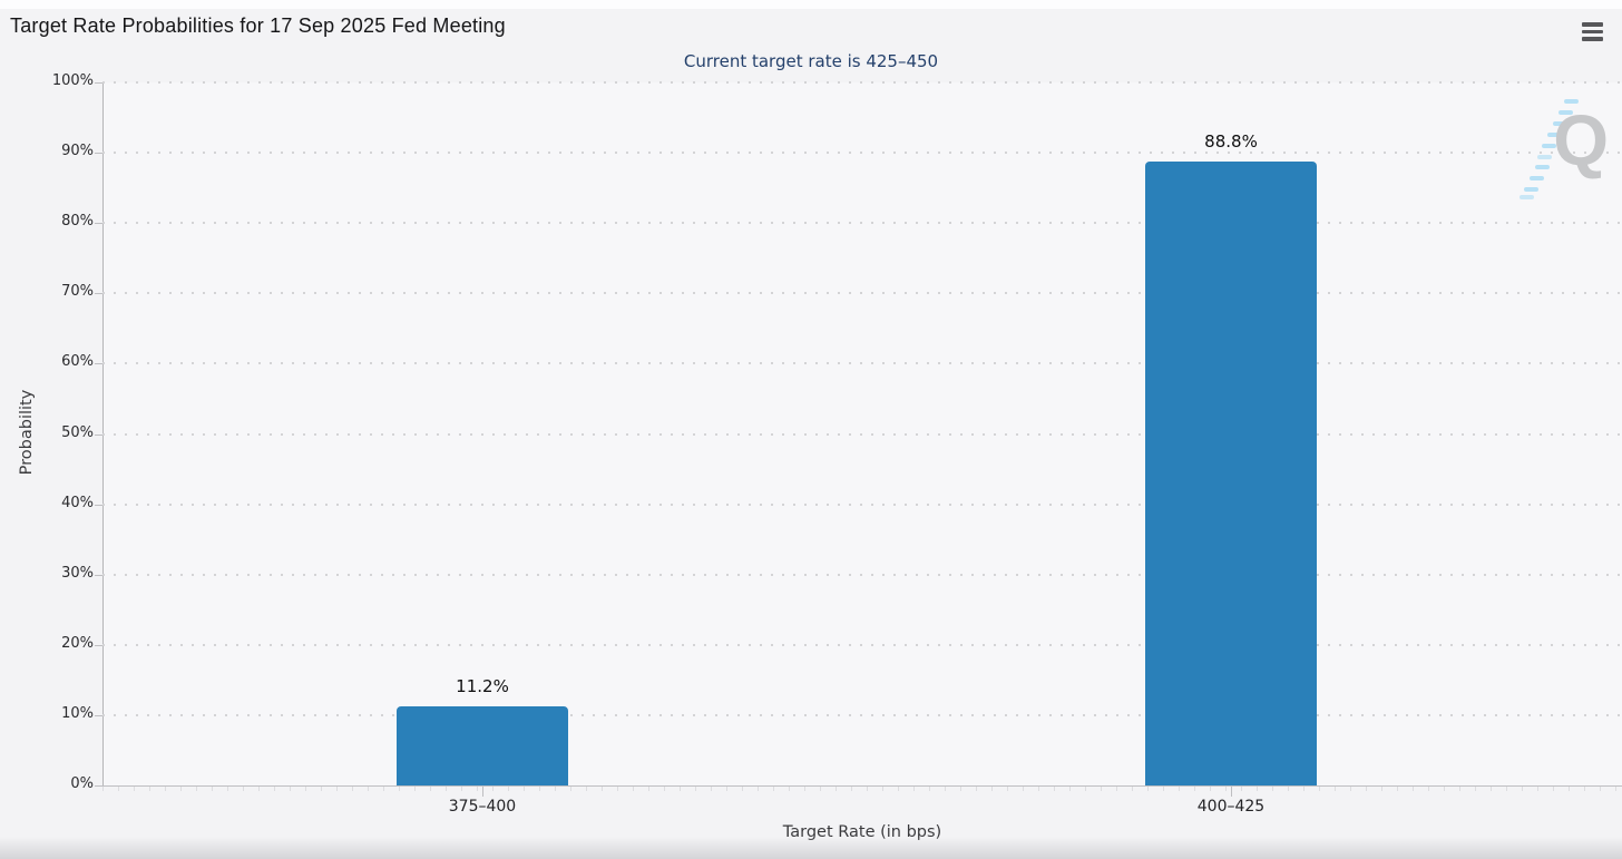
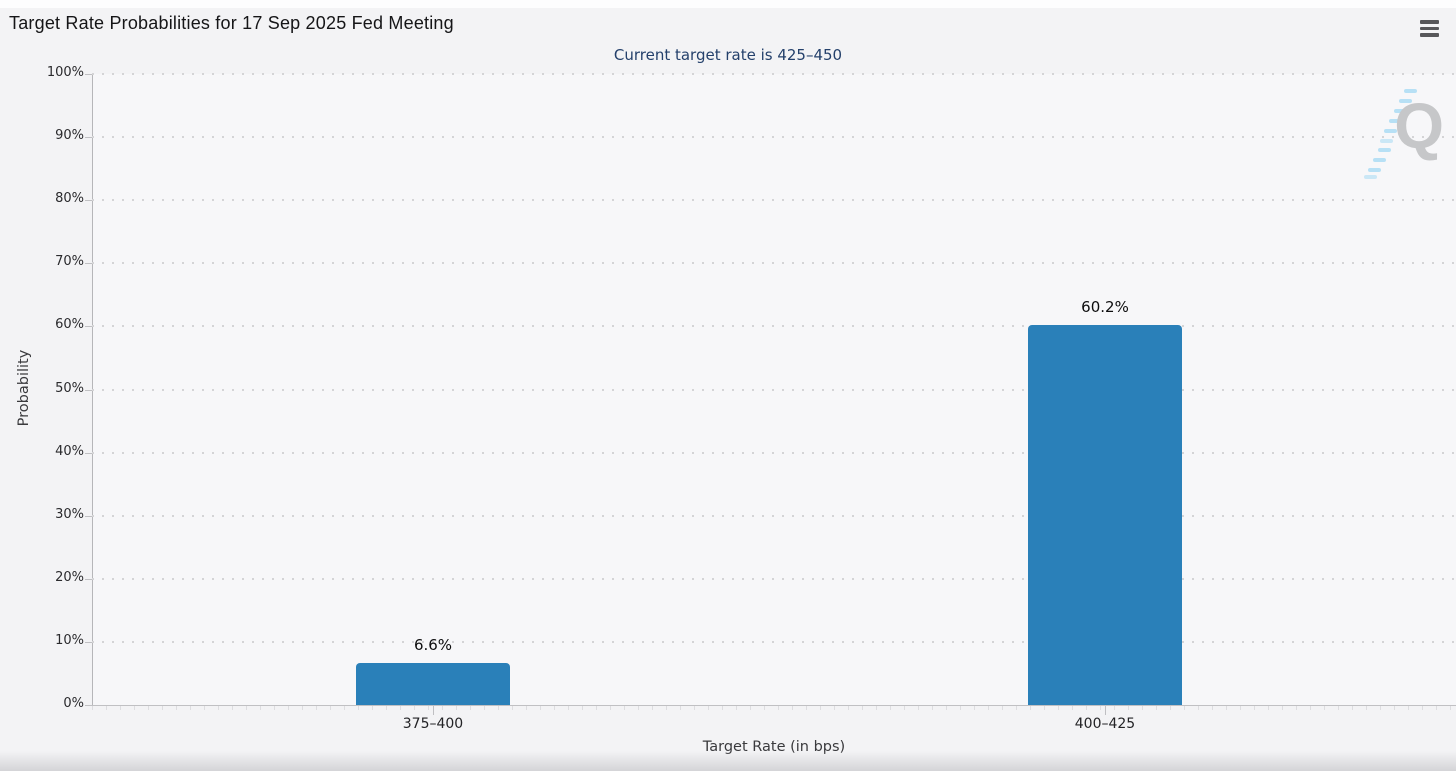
375–400: 11.2% -> 6.6%
400–425: 88.8% -> 60.2%
